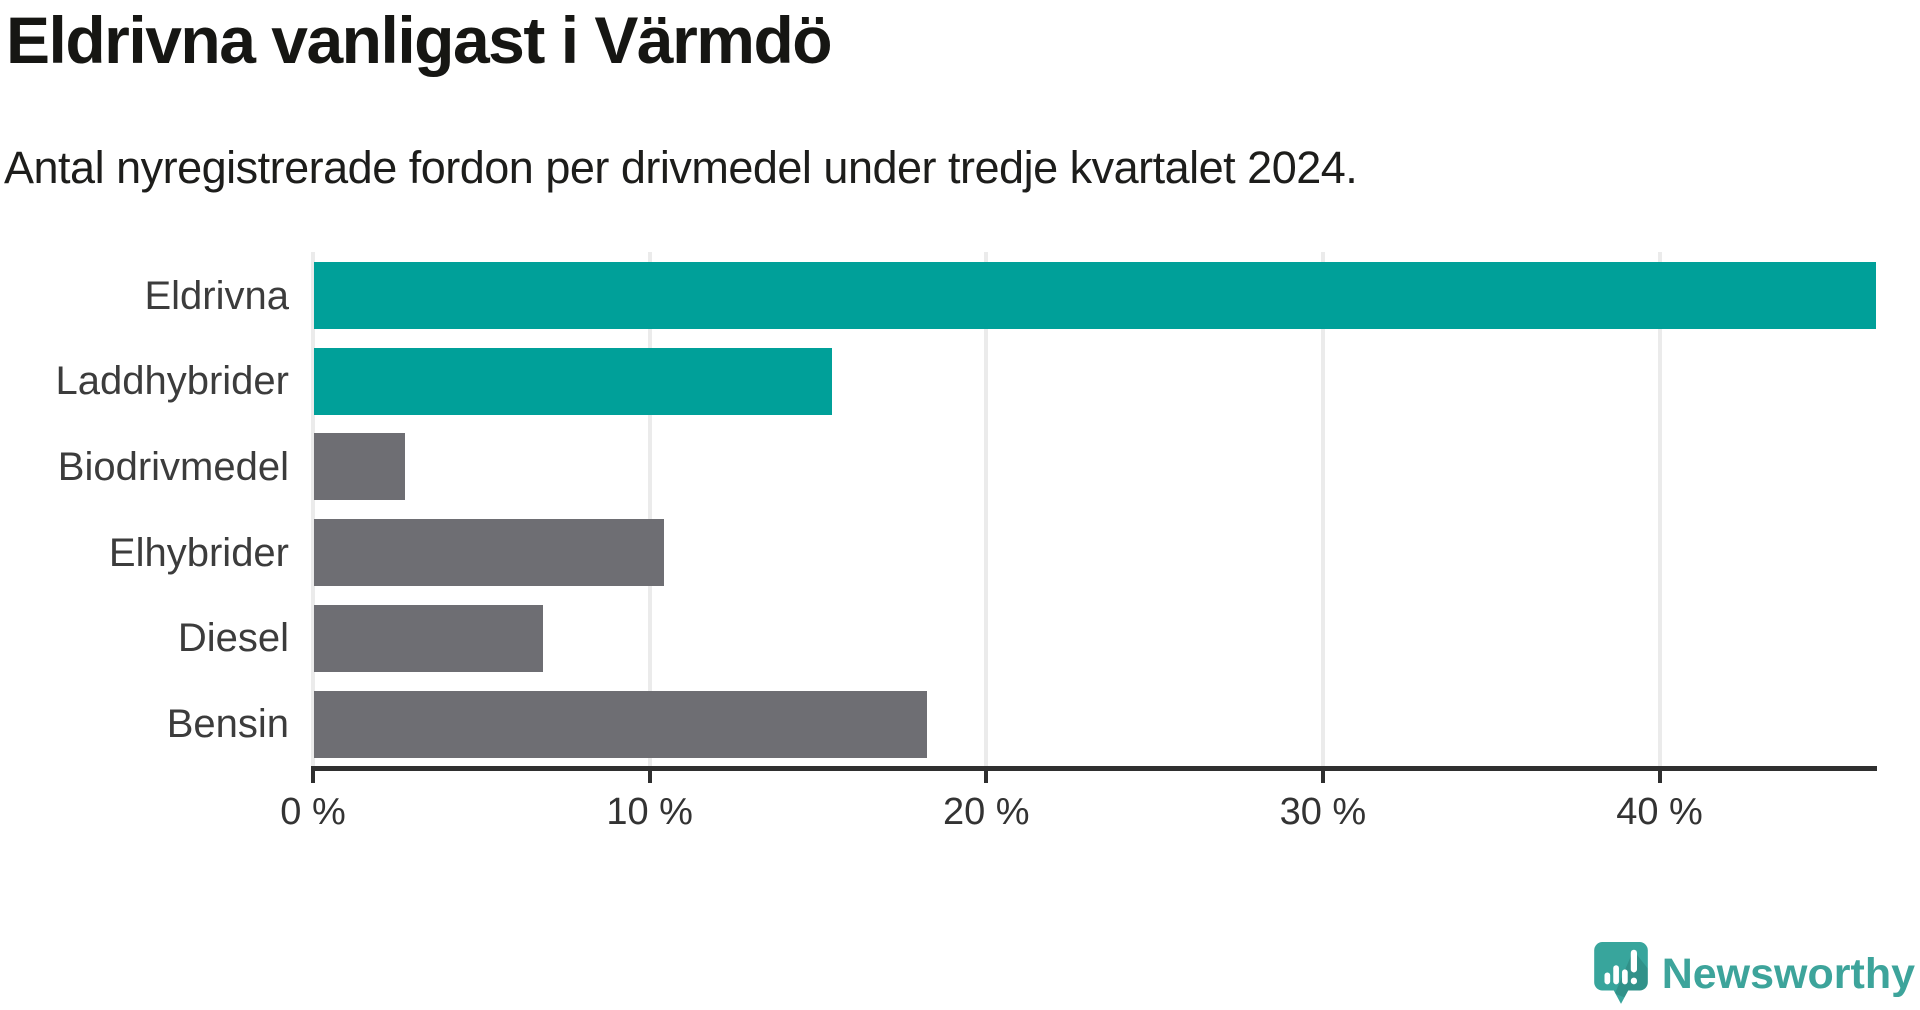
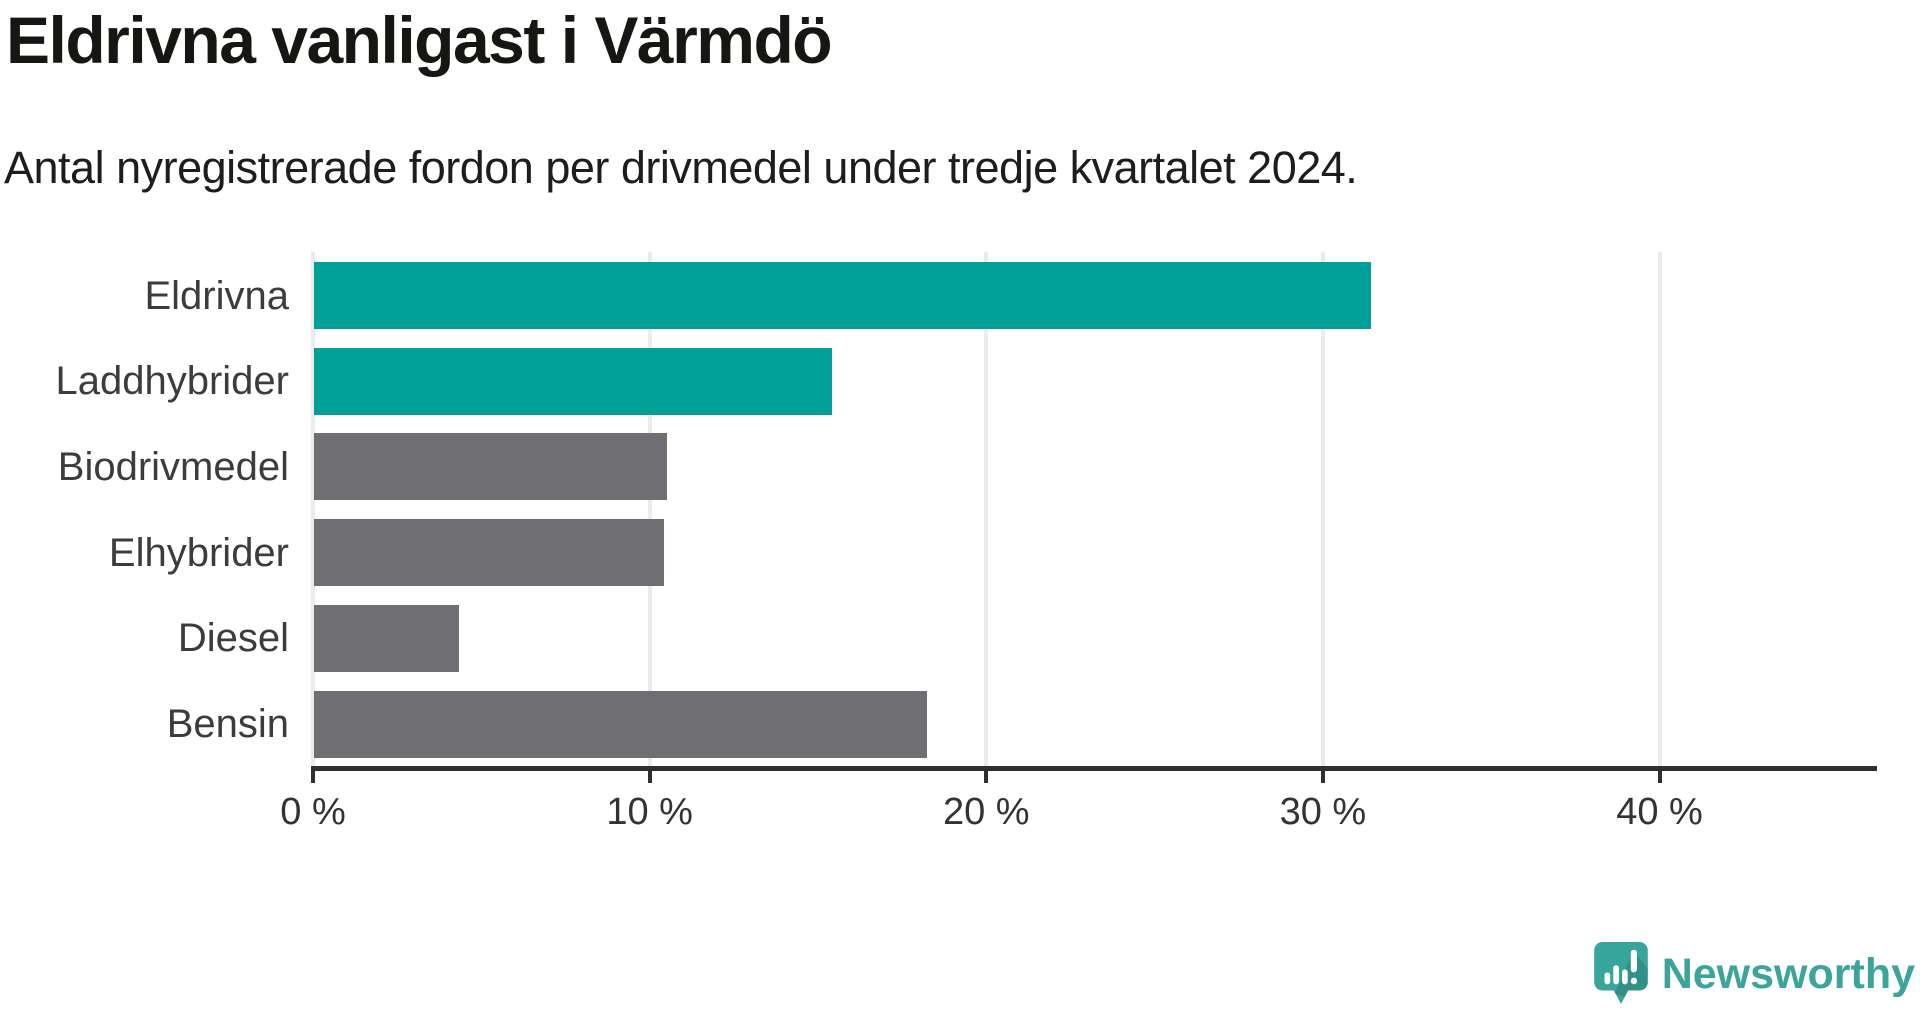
Eldrivna: 46.4% -> 31.4%
Biodrivmedel: 2.7% -> 10.5%
Diesel: 6.8% -> 4.3%
